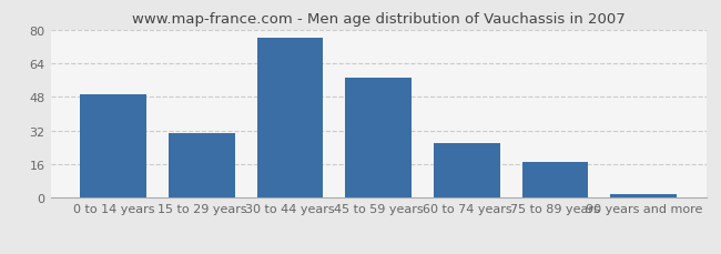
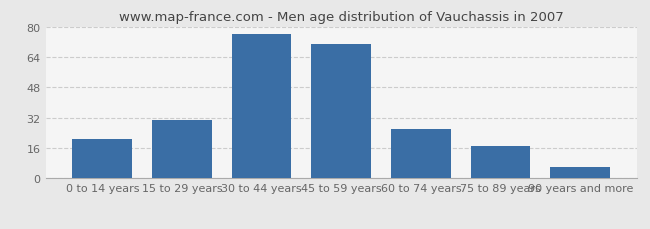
0 to 14 years: 49 -> 21
45 to 59 years: 57 -> 71
90 years and more: 2 -> 6
